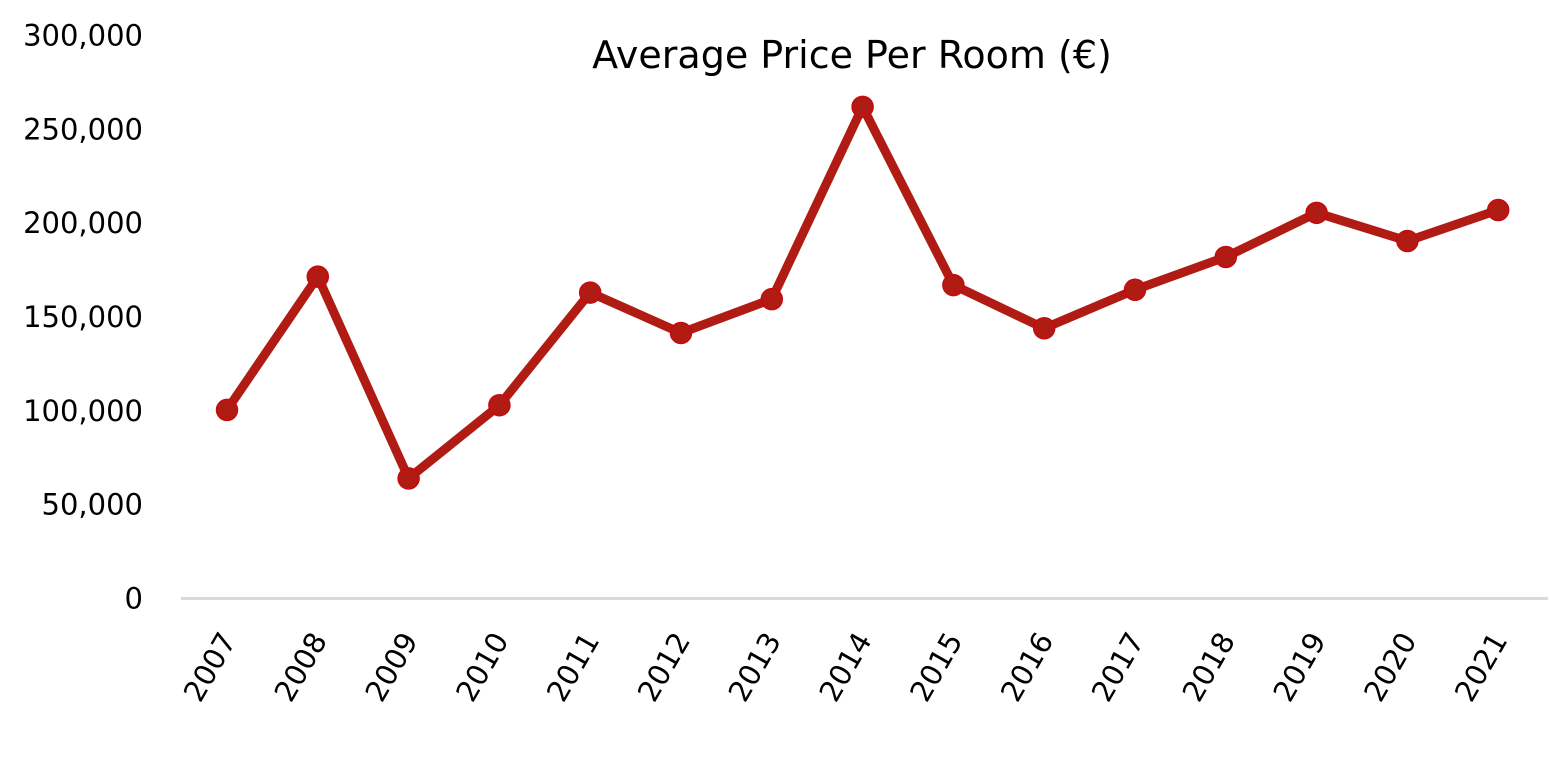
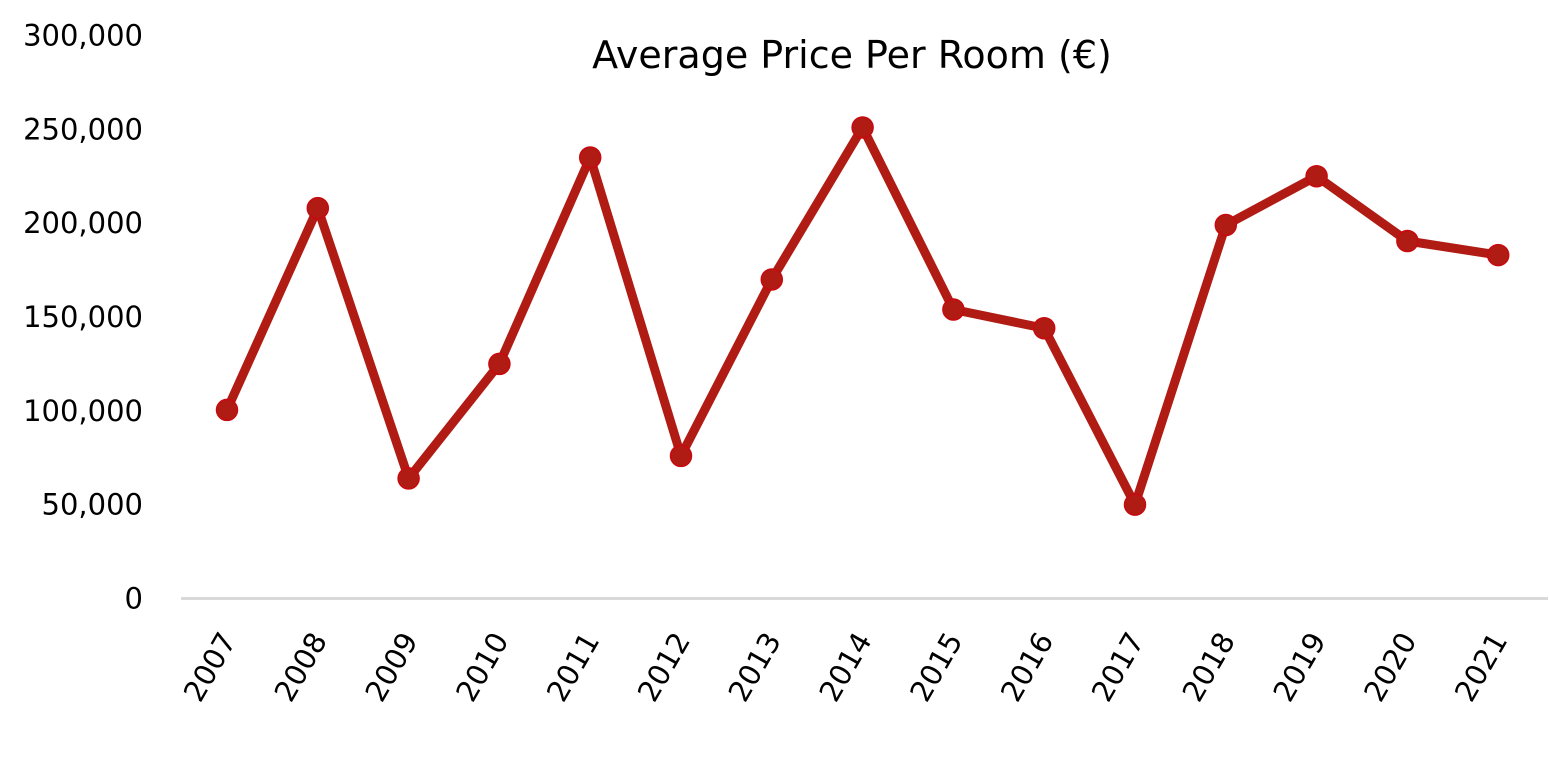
2008: 172000 -> 208000
2010: 103000 -> 125000
2011: 163000 -> 235000
2012: 142000 -> 76000
2013: 160000 -> 170000
2014: 262000 -> 251000
2015: 167000 -> 154000
2017: 164000 -> 50000
2018: 182000 -> 199000
2019: 206000 -> 225000
2021: 207000 -> 183000
